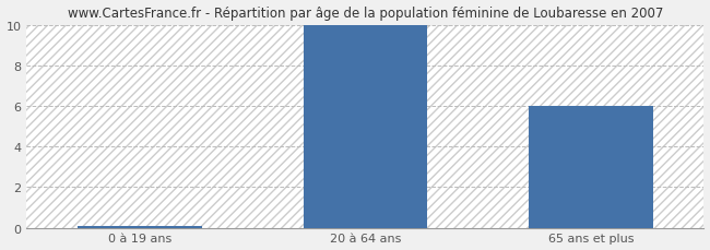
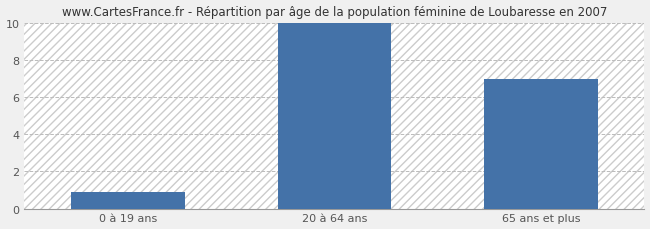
0 à 19 ans: 0.1 -> 0.9
65 ans et plus: 6.0 -> 7.0
